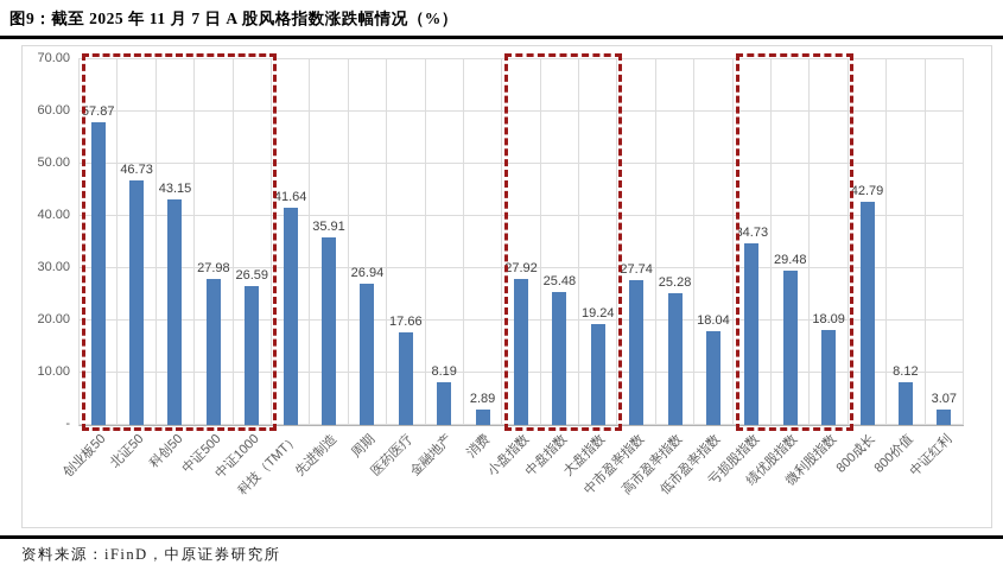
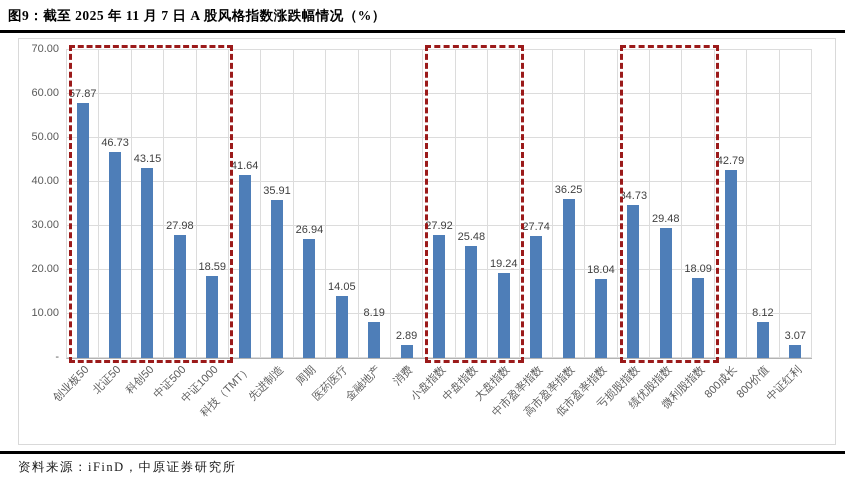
中证1000: 26.59 -> 18.59
医药医疗: 17.66 -> 14.05
高市盈率指数: 25.28 -> 36.25
